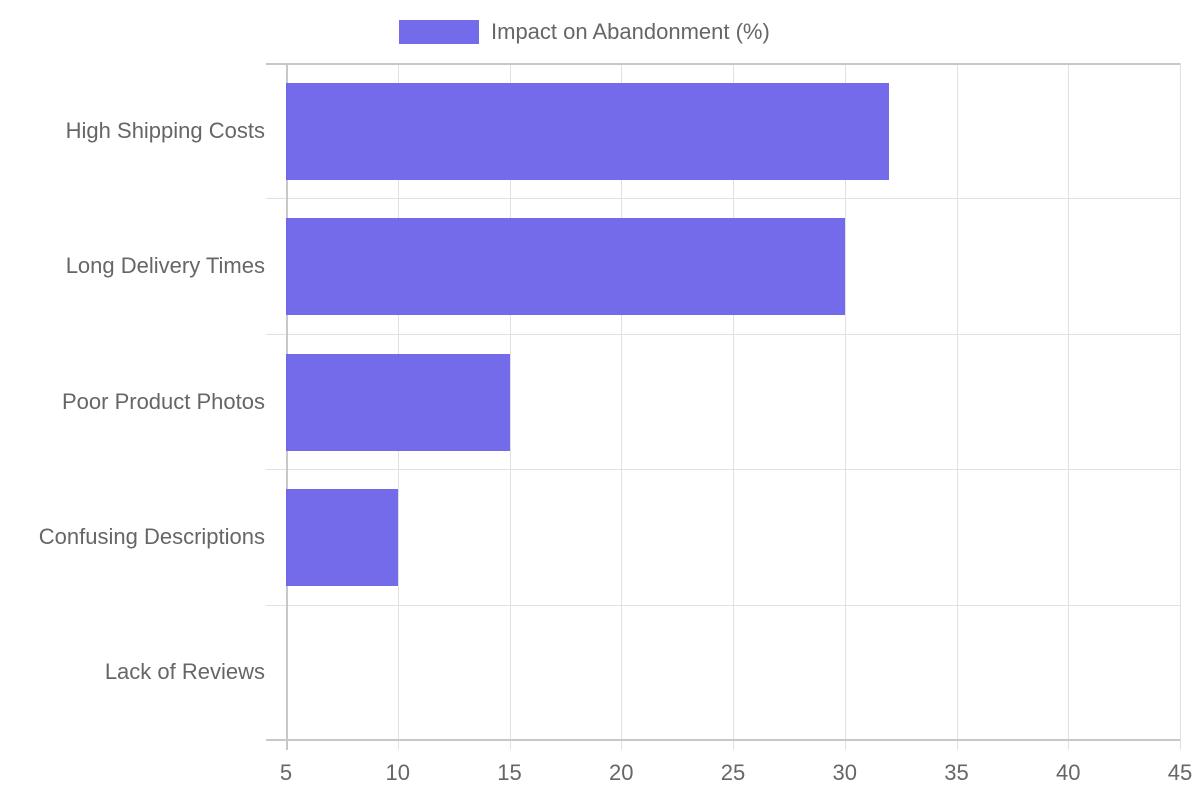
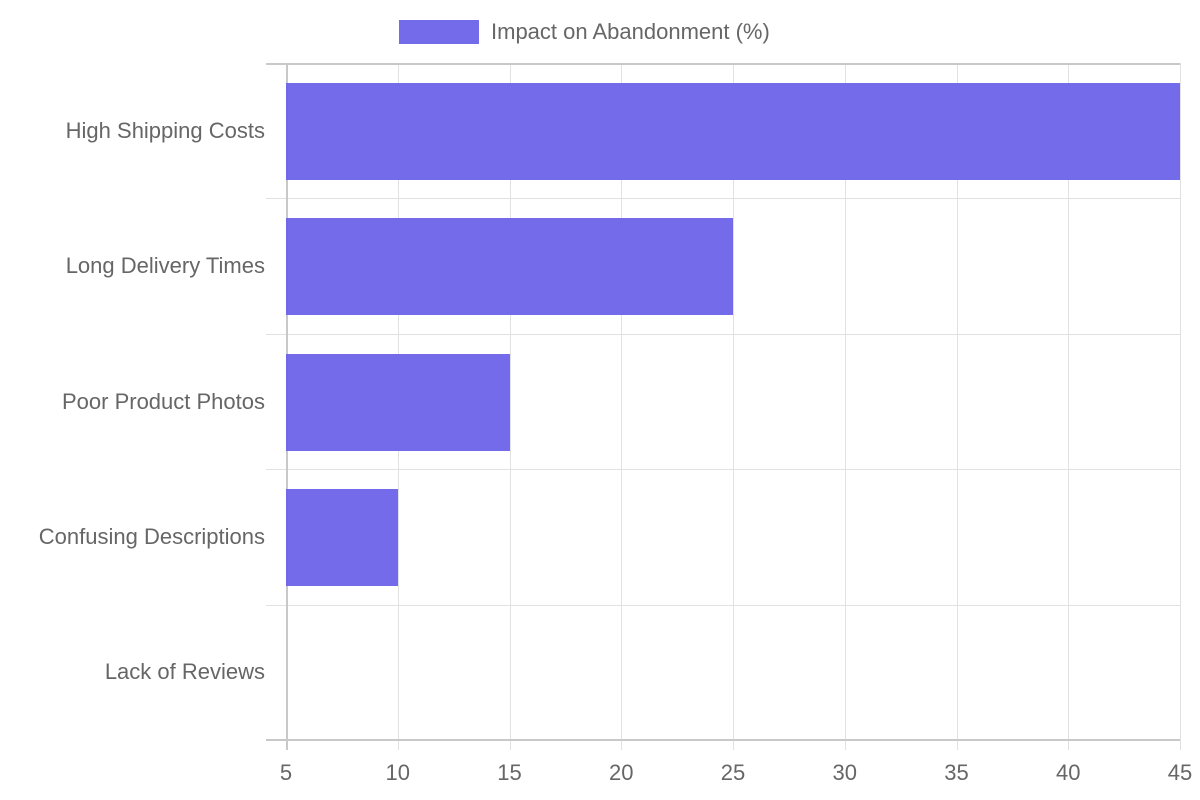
High Shipping Costs: 32 -> 45
Long Delivery Times: 30 -> 25
